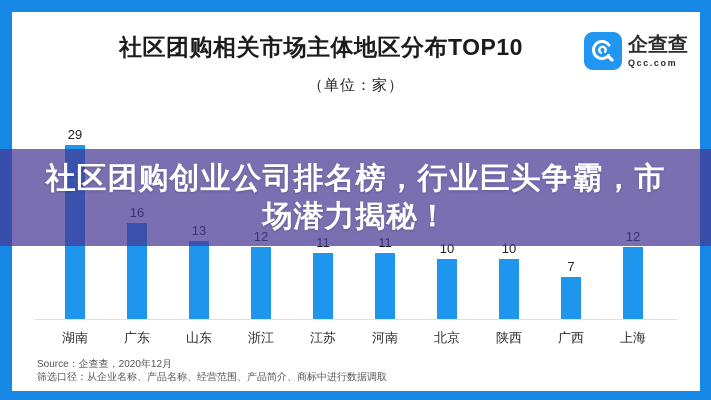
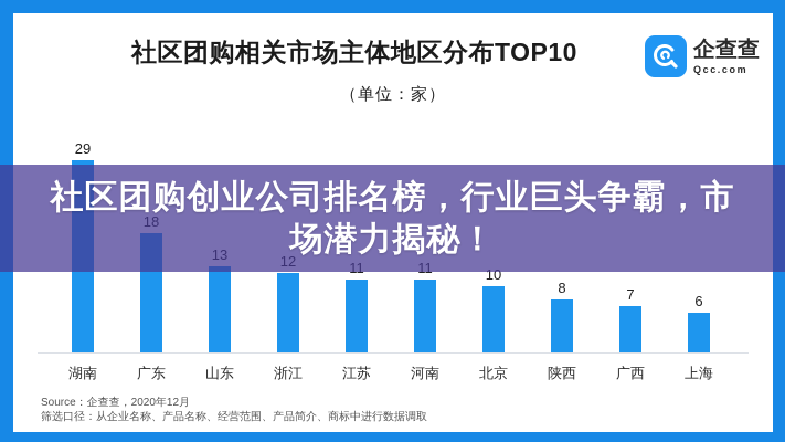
广东: 16 -> 18
陕西: 10 -> 8
上海: 12 -> 6
